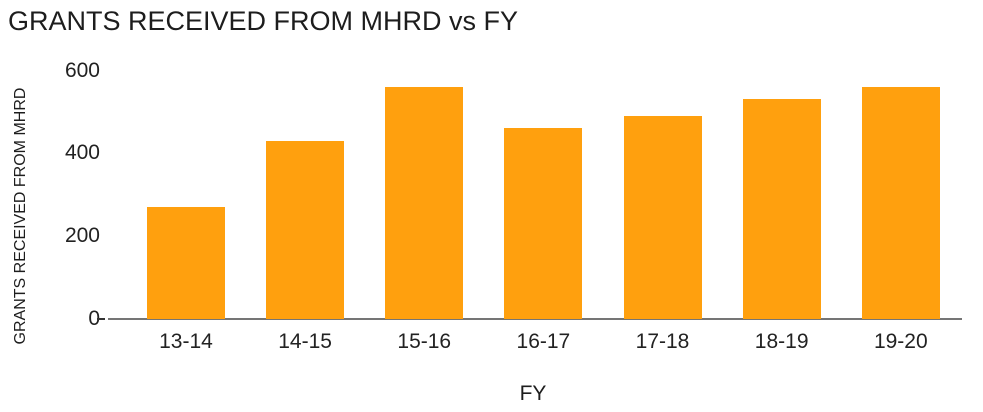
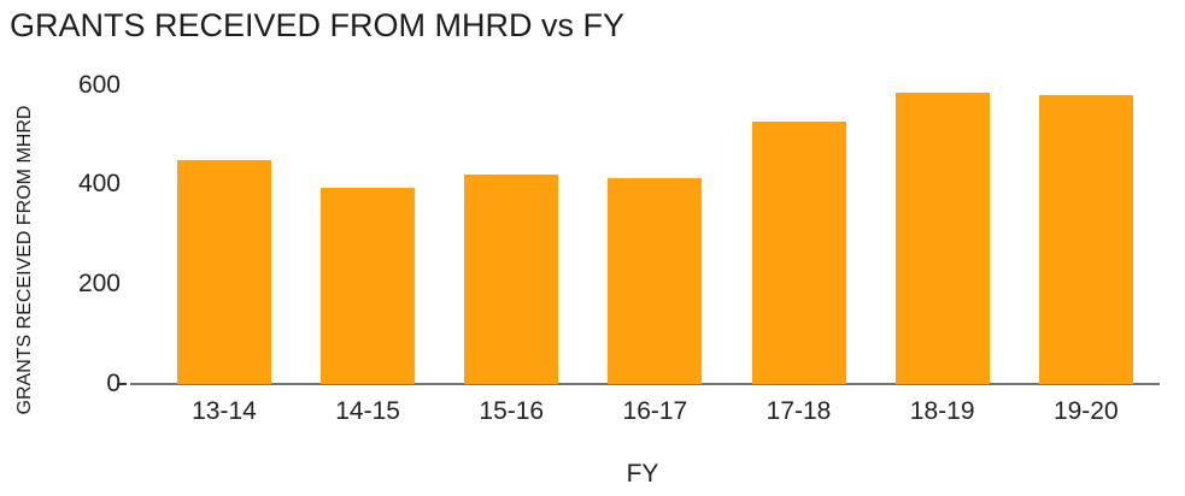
13-14: 270 -> 450
14-15: 430 -> 390
15-16: 560 -> 420
16-17: 460 -> 410
17-18: 490 -> 530
18-19: 530 -> 580
19-20: 560 -> 580
